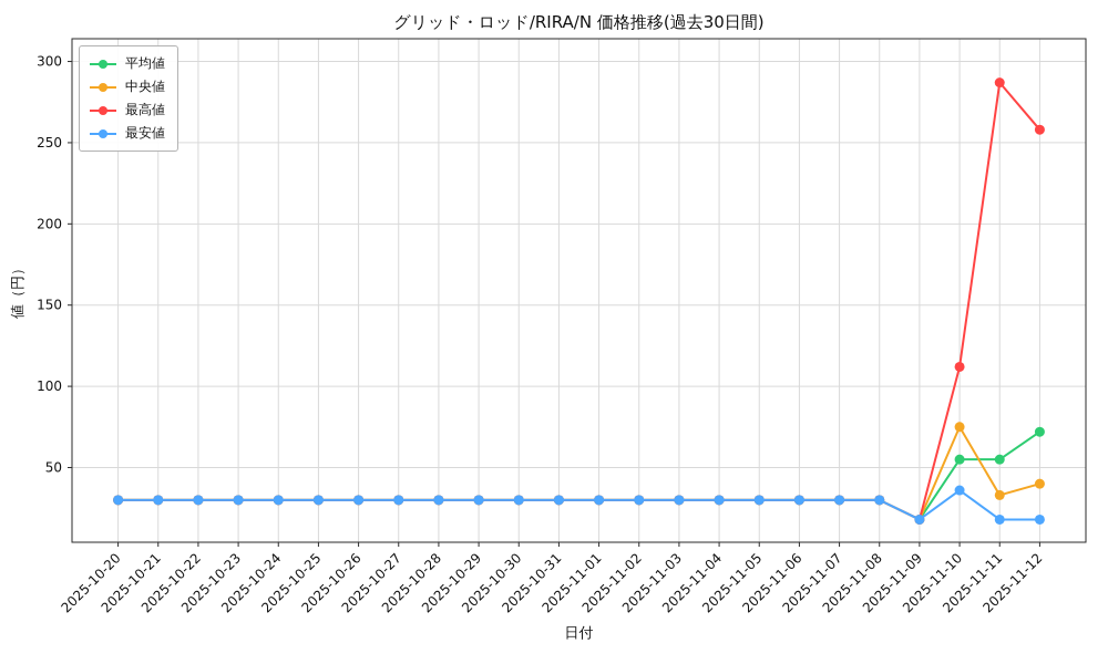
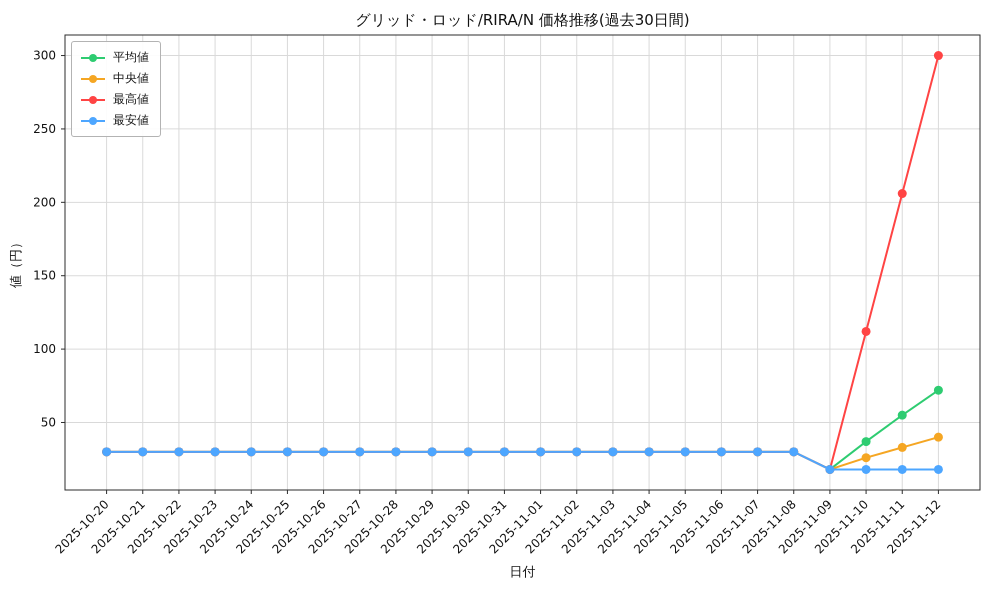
平均値/2025-11-10: 55 -> 37
中央値/2025-11-10: 75 -> 26
最安値/2025-11-10: 36 -> 18
最高値/2025-11-11: 287 -> 206
最高値/2025-11-12: 258 -> 300
